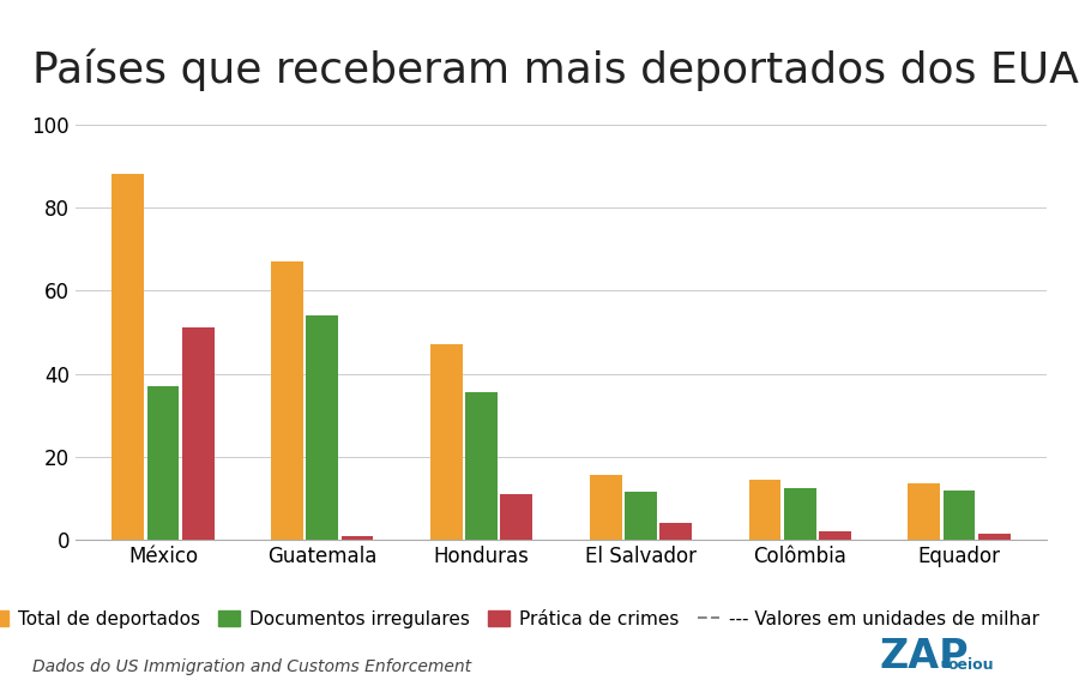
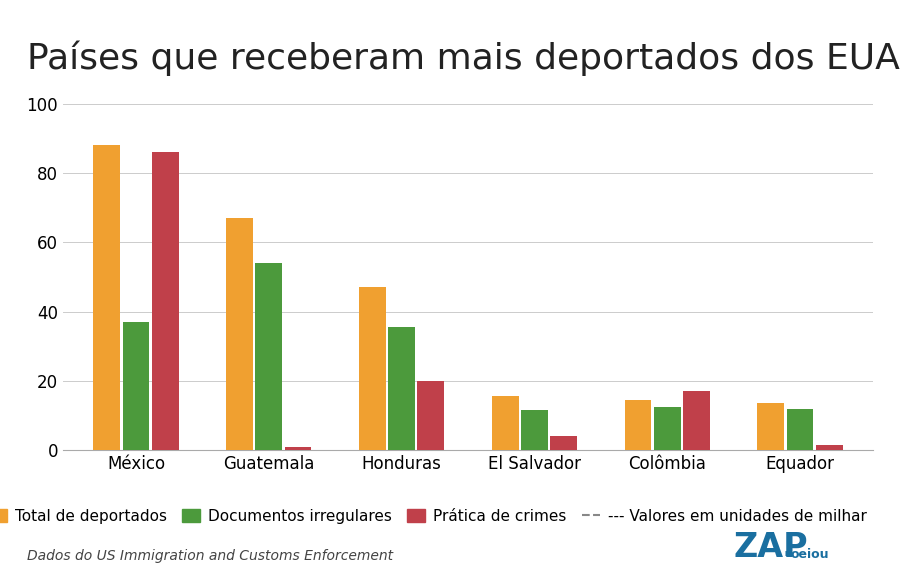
Prática de crimes/México: 51.0 -> 86.0
Prática de crimes/Honduras: 11.0 -> 20.0
Prática de crimes/Colômbia: 2.0 -> 17.0
